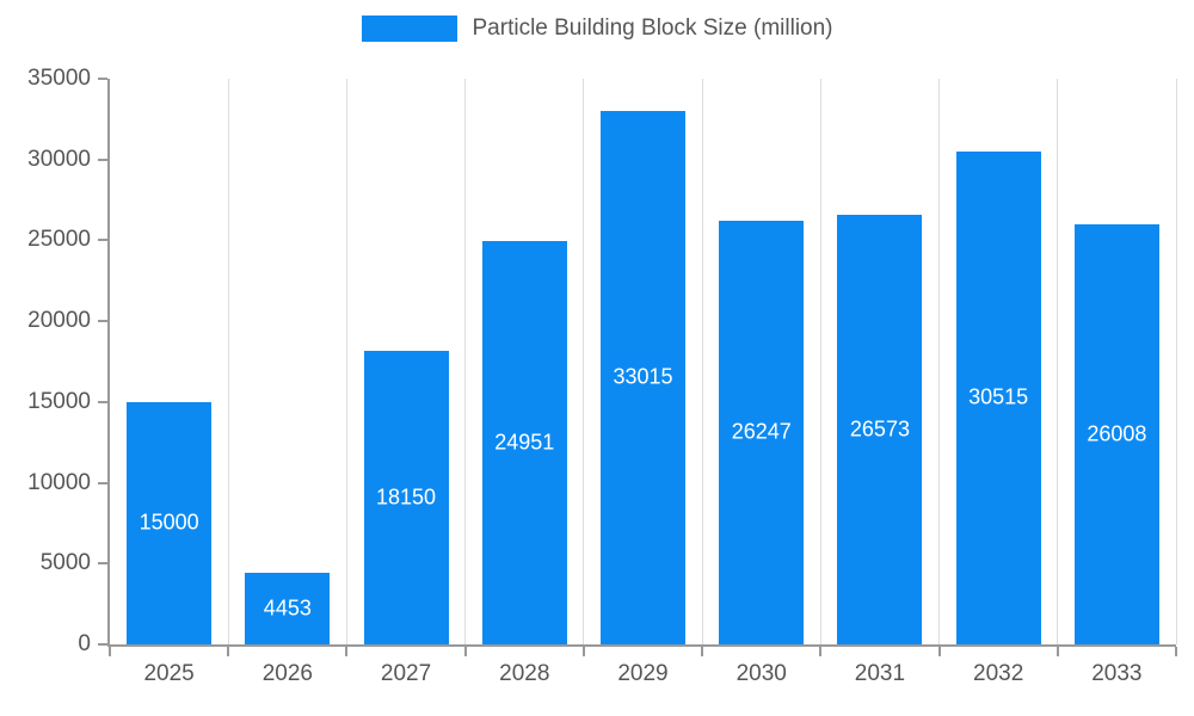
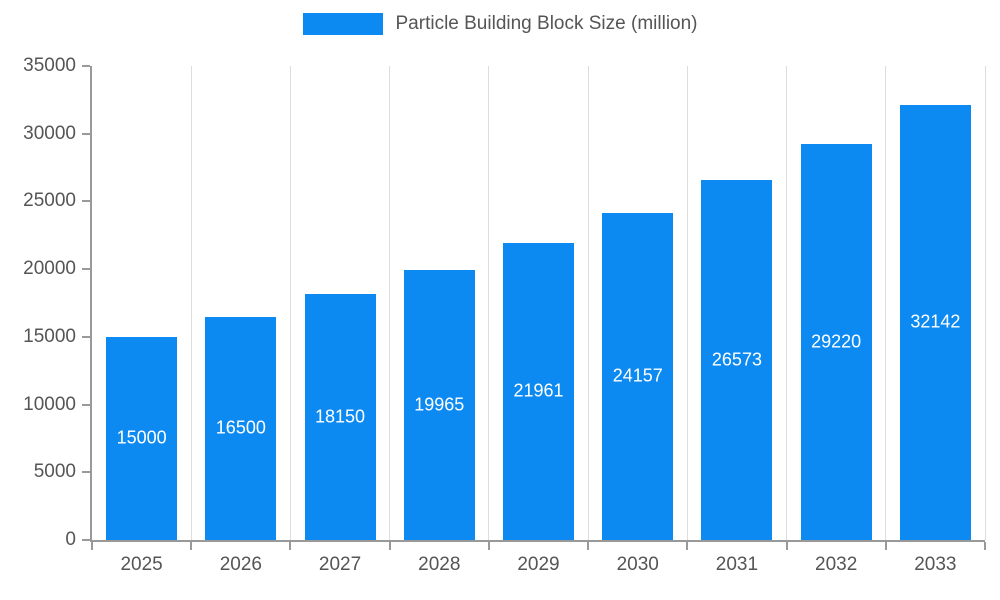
2026: 4453 -> 16500
2028: 24951 -> 19965
2029: 33015 -> 21961
2030: 26247 -> 24157
2032: 30515 -> 29220
2033: 26008 -> 32142
